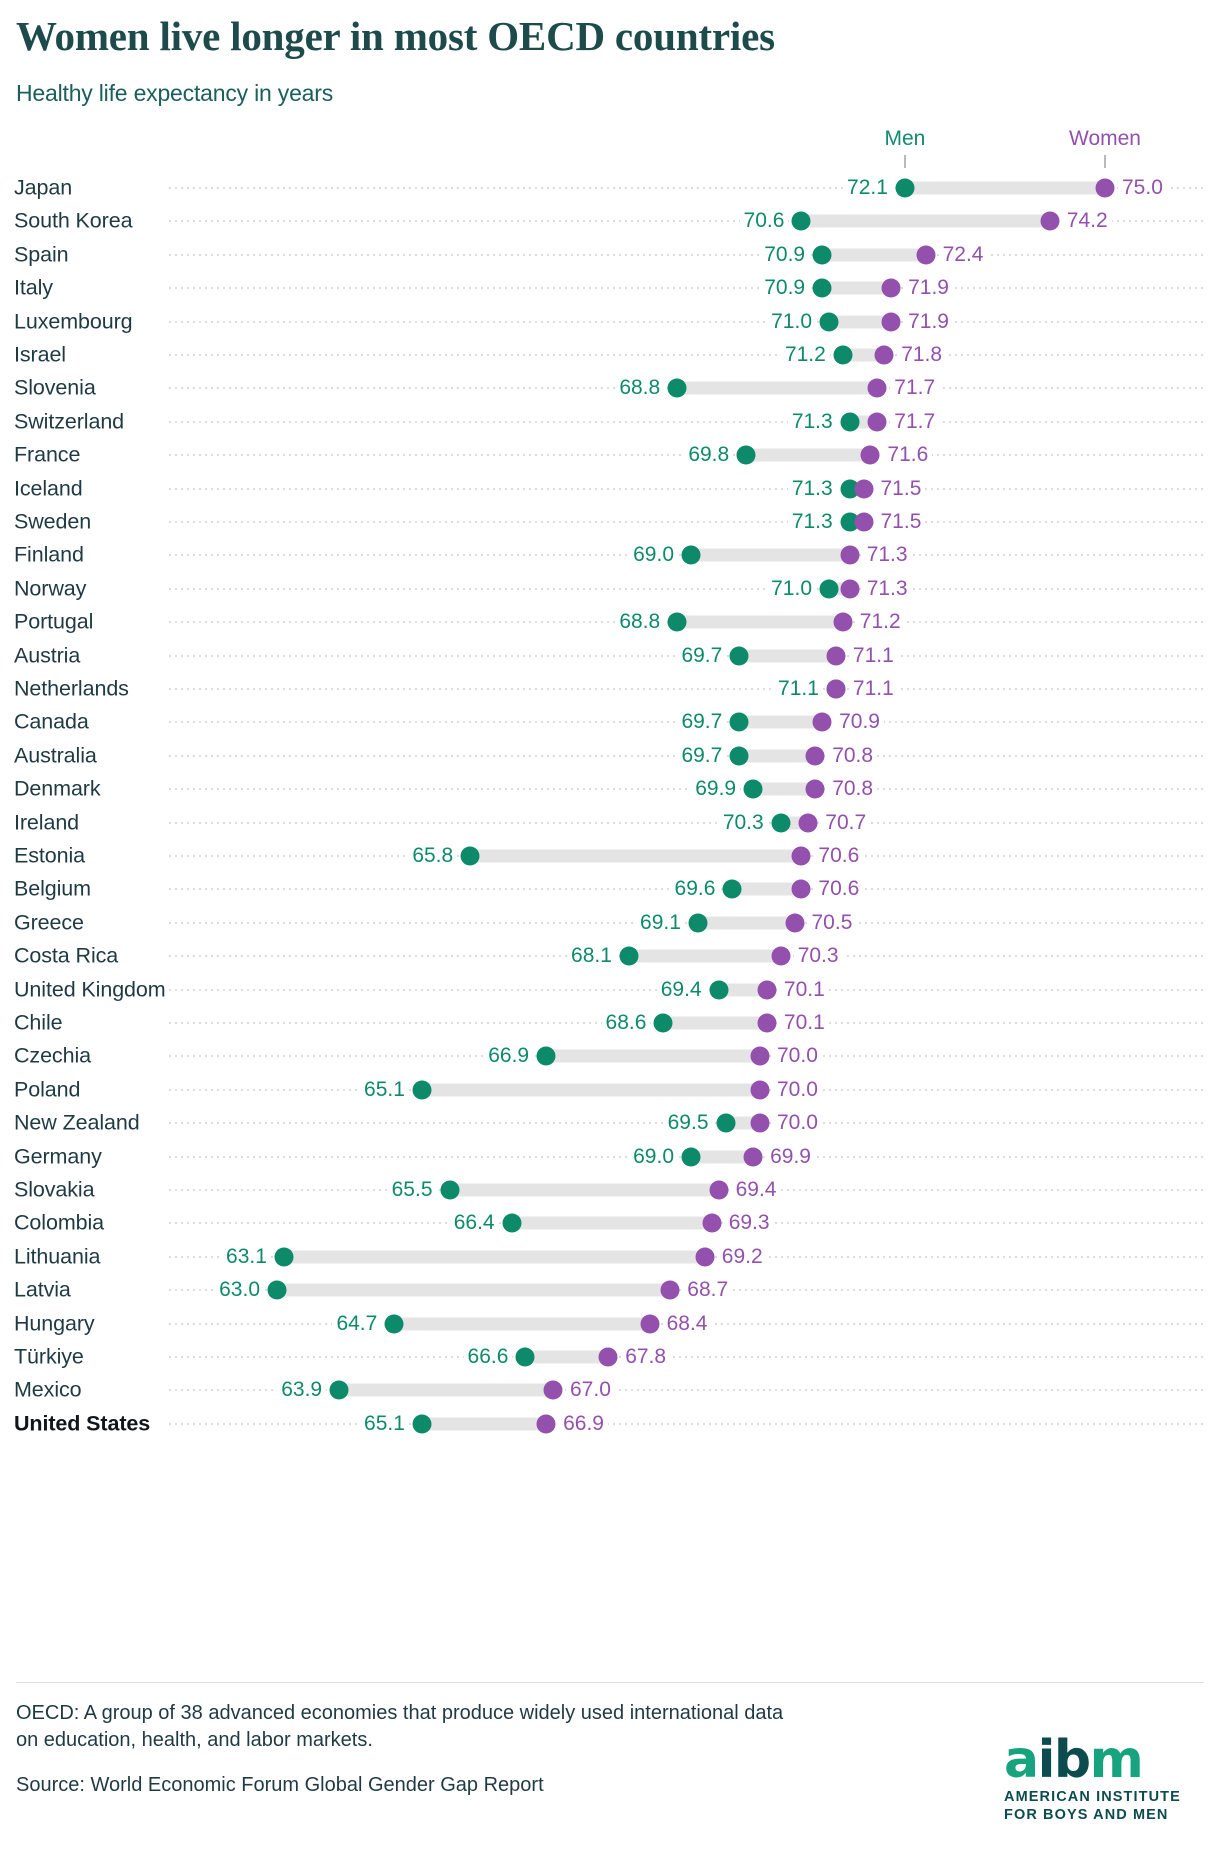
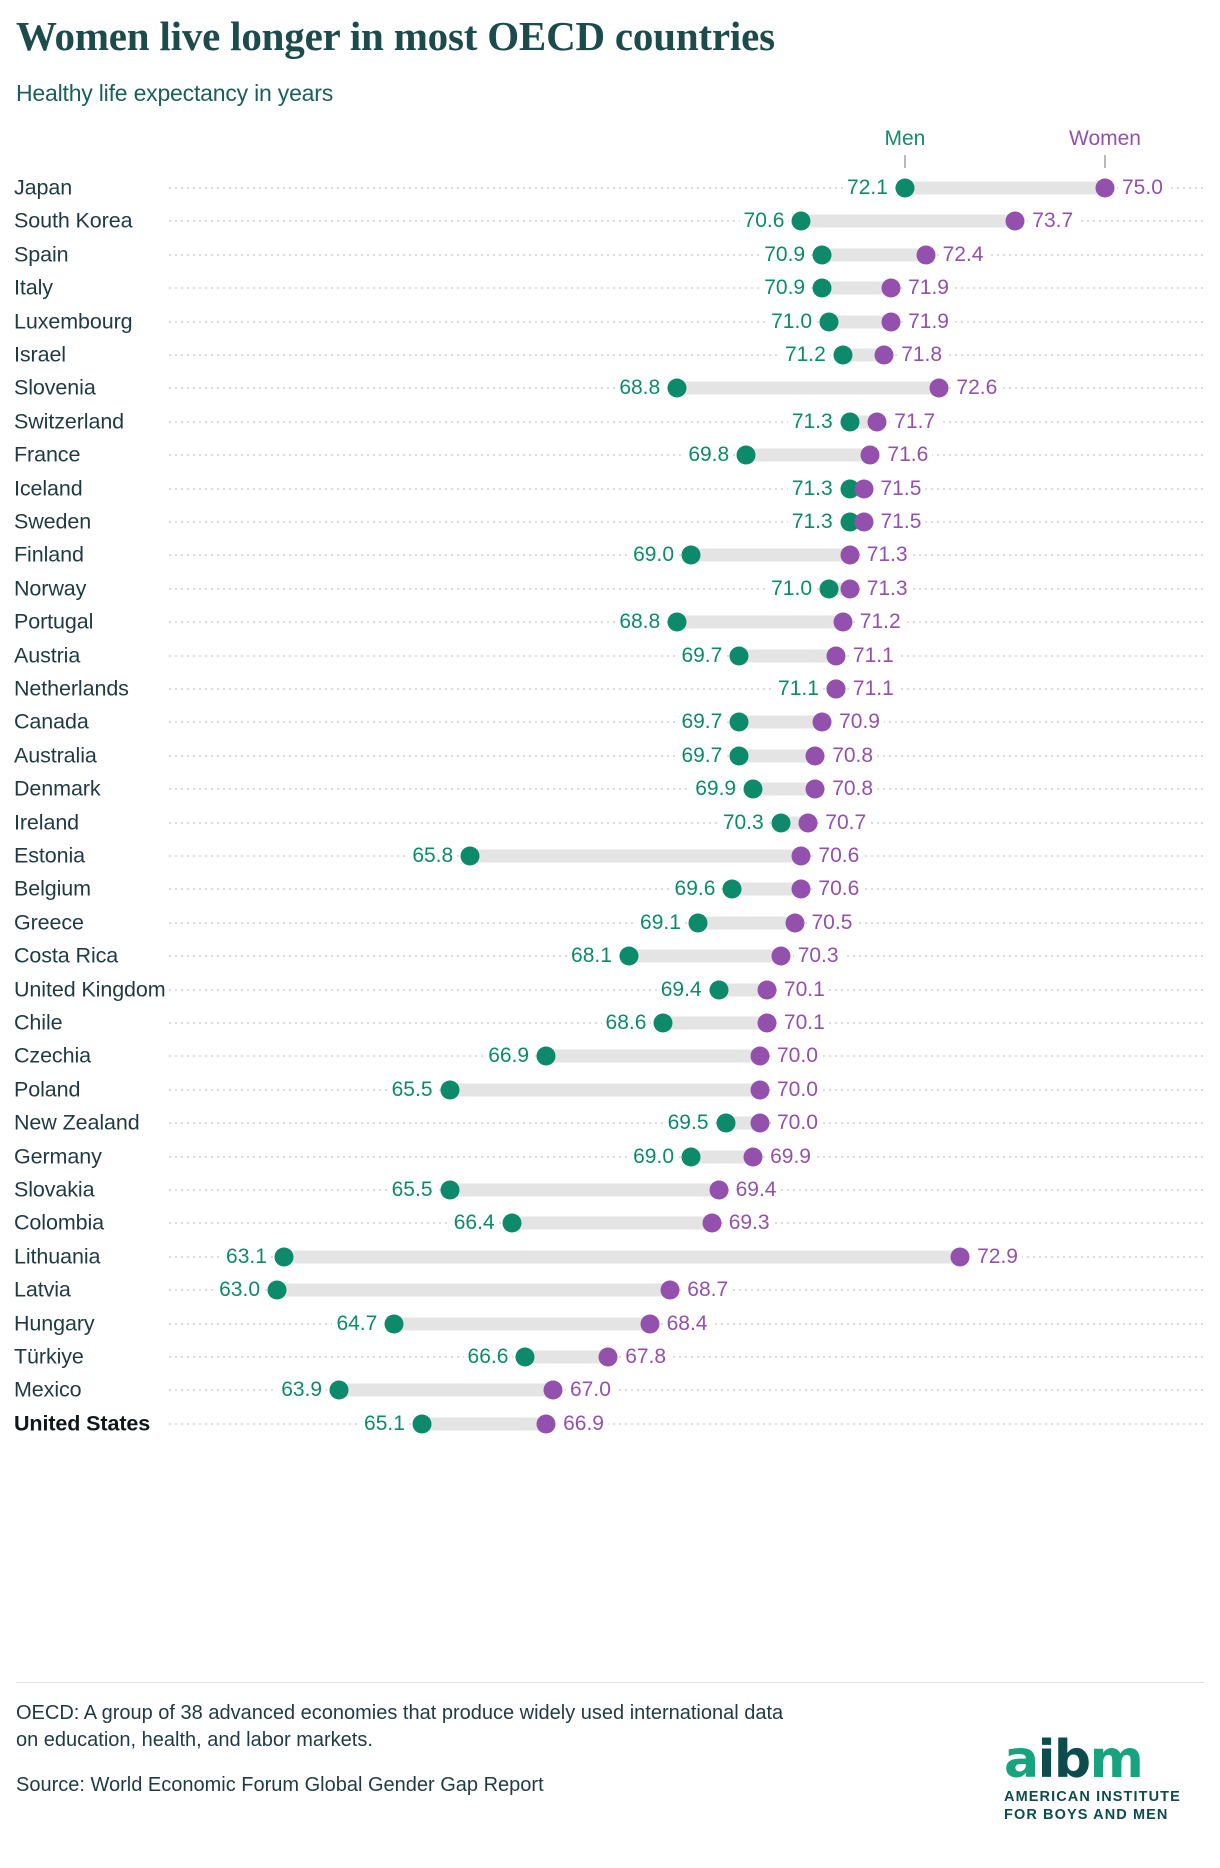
Women/South Korea: 74.2 -> 73.7
Women/Slovenia: 71.7 -> 72.6
Men/Poland: 65.1 -> 65.5
Women/Lithuania: 69.2 -> 72.9
